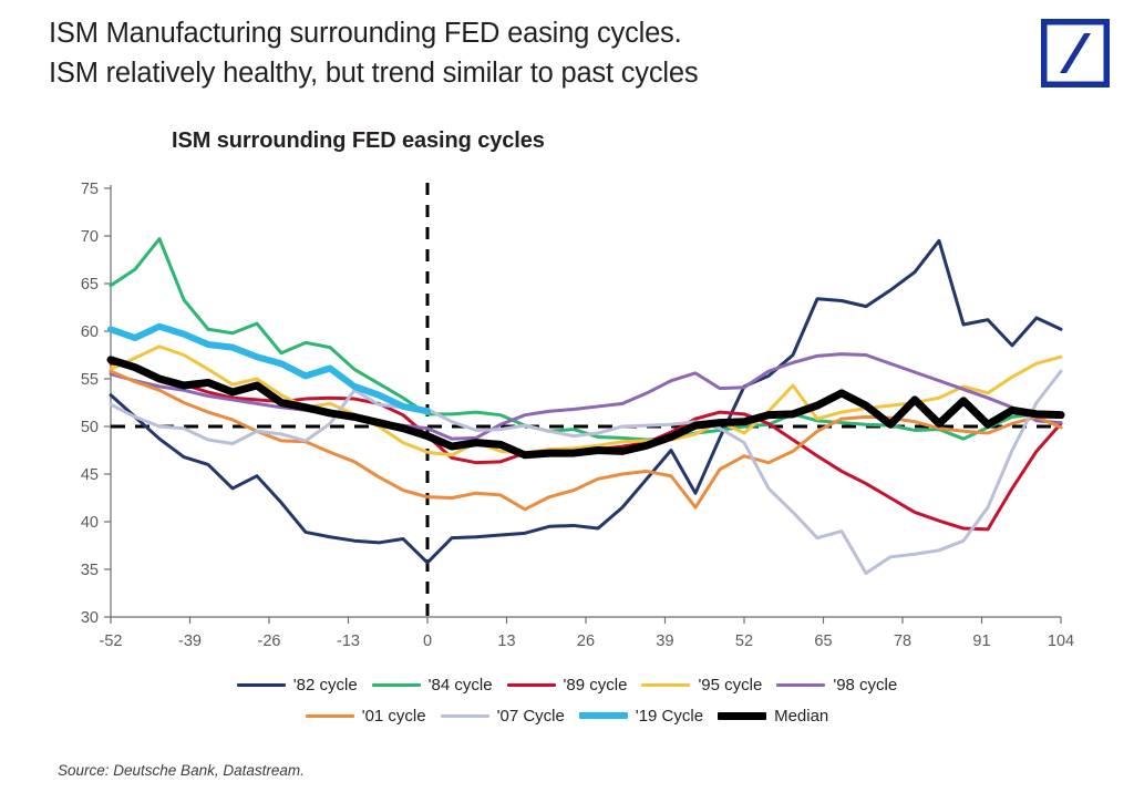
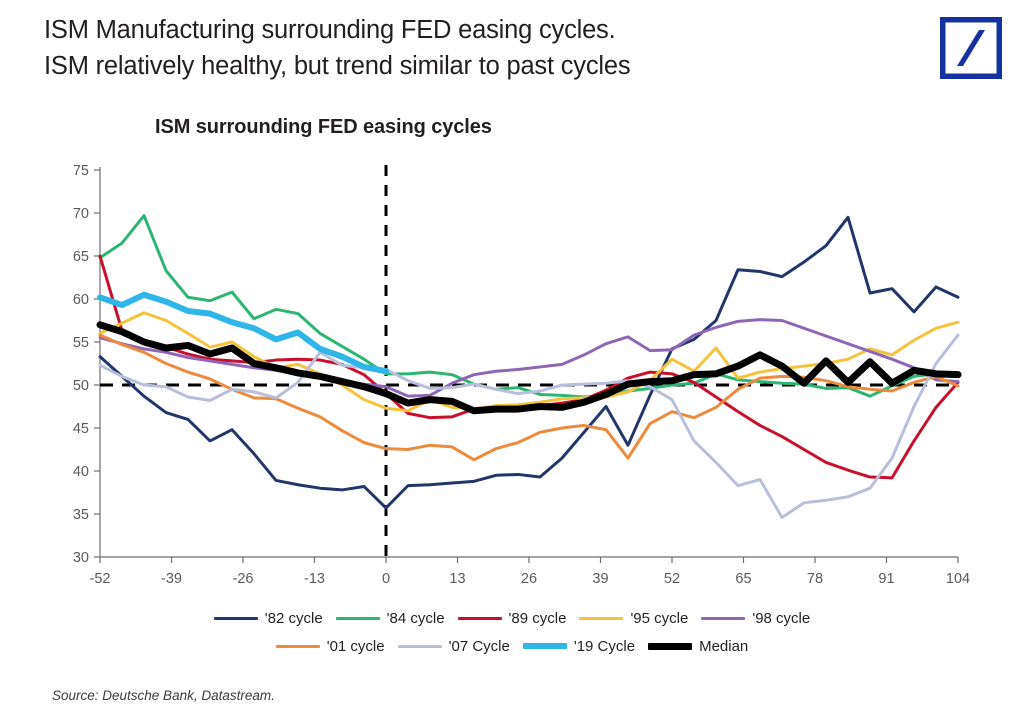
'89 cycle/-52: 57 -> 65
'95 cycle/52: 49 -> 53
